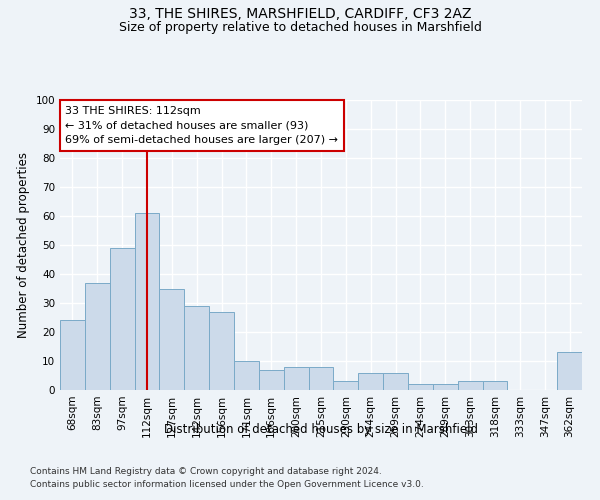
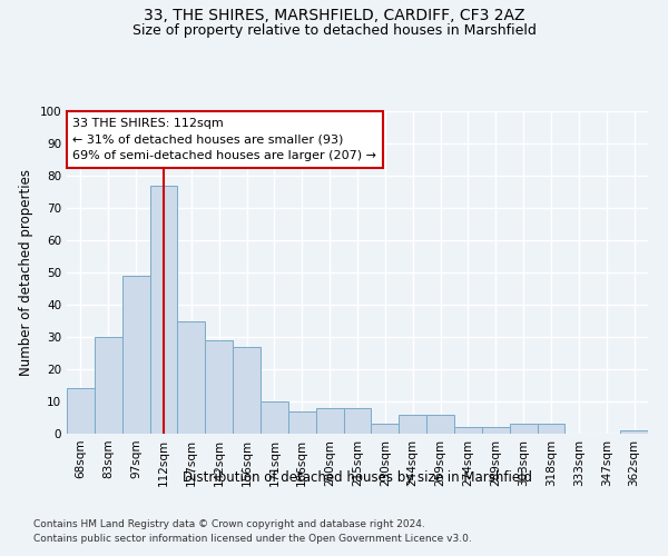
68sqm: 24 -> 14
83sqm: 37 -> 30
112sqm: 61 -> 77
362sqm: 13 -> 1
